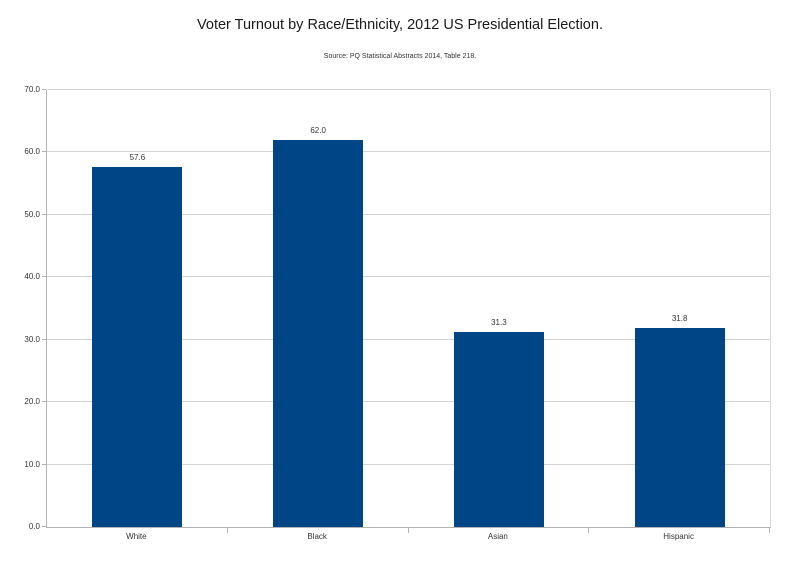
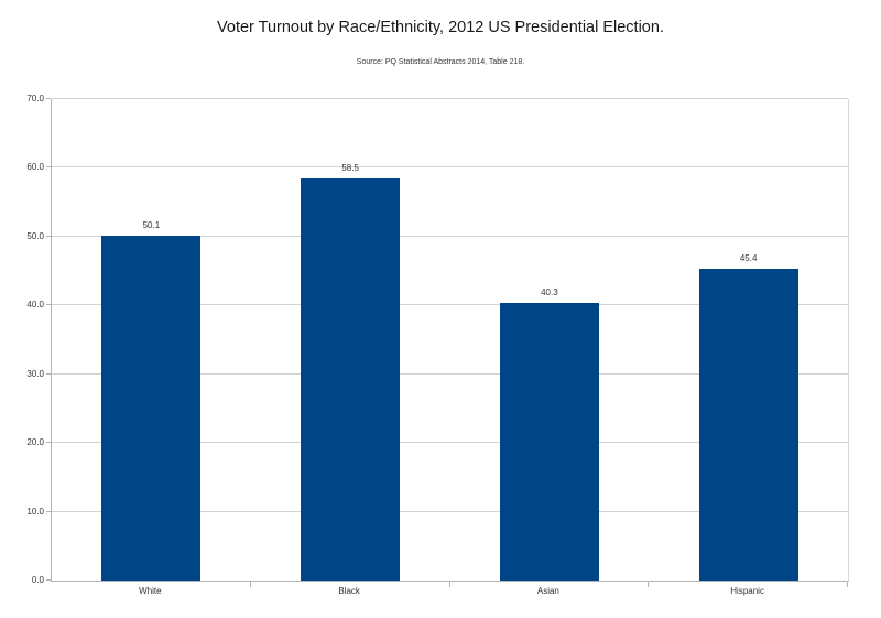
White: 57.6 -> 50.1
Black: 62.0 -> 58.5
Asian: 31.3 -> 40.3
Hispanic: 31.8 -> 45.4
